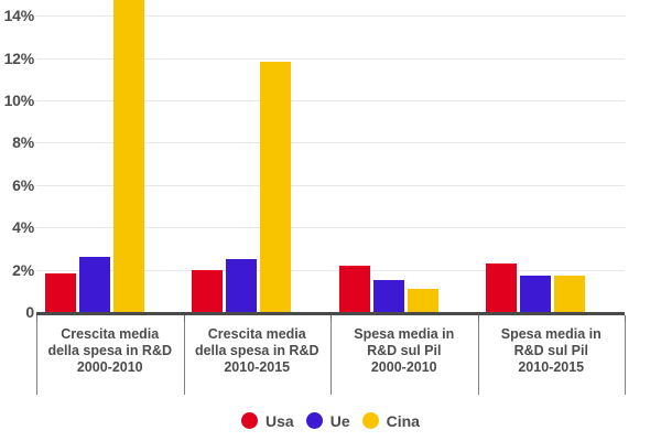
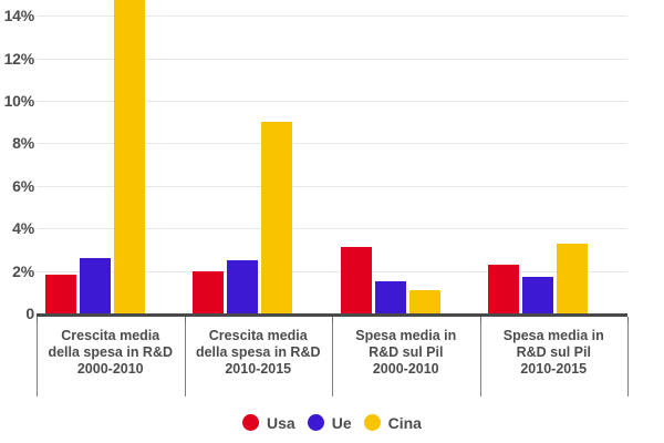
Cina/Crescita media della spesa in R&D 2010-2015: 11.8% -> 9.0%
Usa/Spesa media in R&D sul Pil 2000-2010: 2.2% -> 3.1%
Cina/Spesa media in R&D sul Pil 2010-2015: 1.7% -> 3.3%
